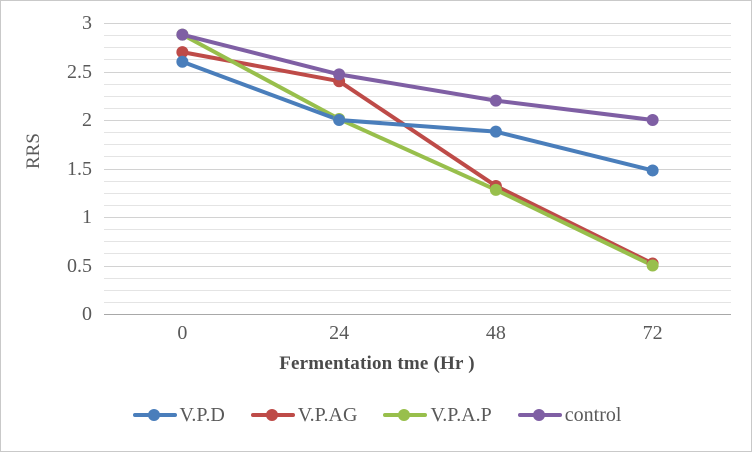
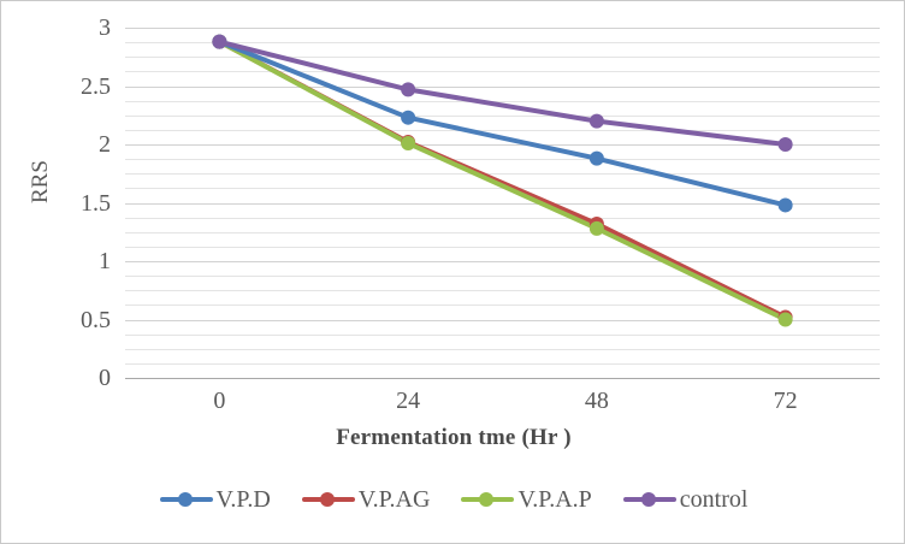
V.P.D/0: 2.6 -> 2.9
V.P.AG/0: 2.7 -> 2.9
V.P.D/24: 2.0 -> 2.2
V.P.AG/24: 2.4 -> 2.0
